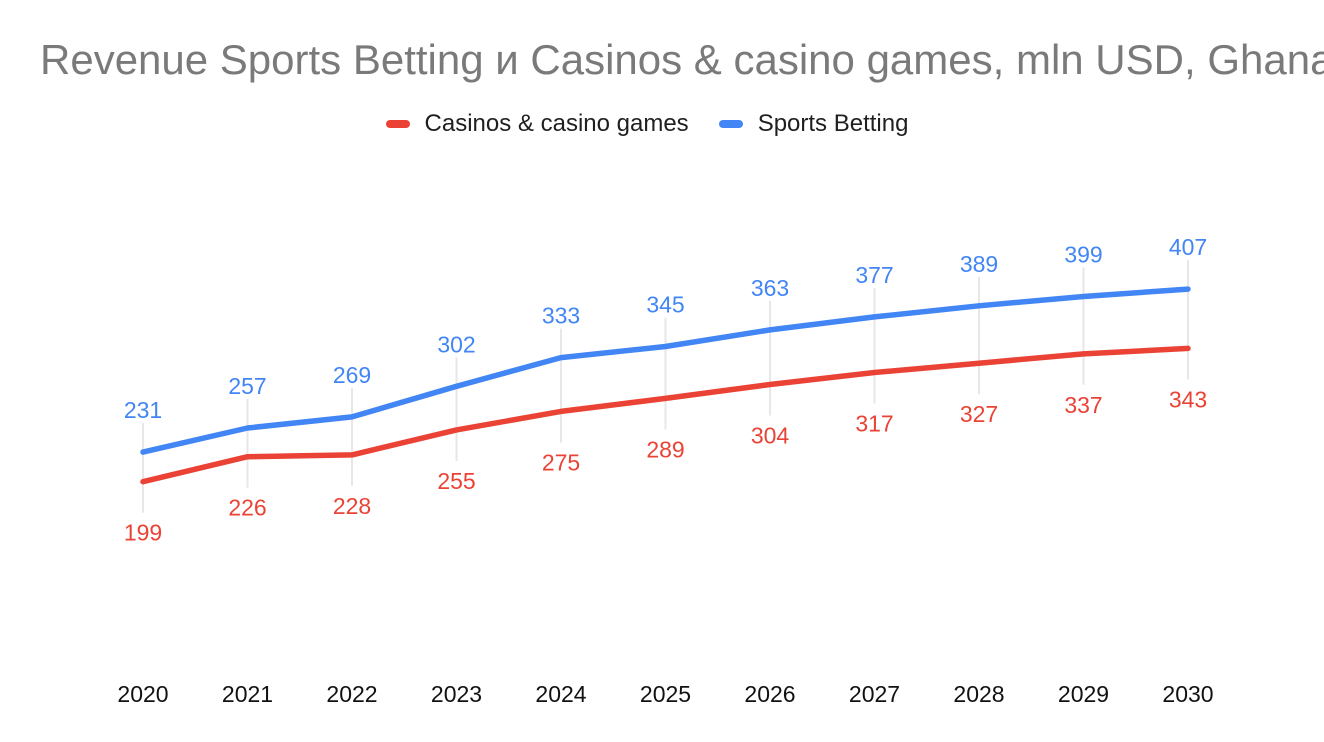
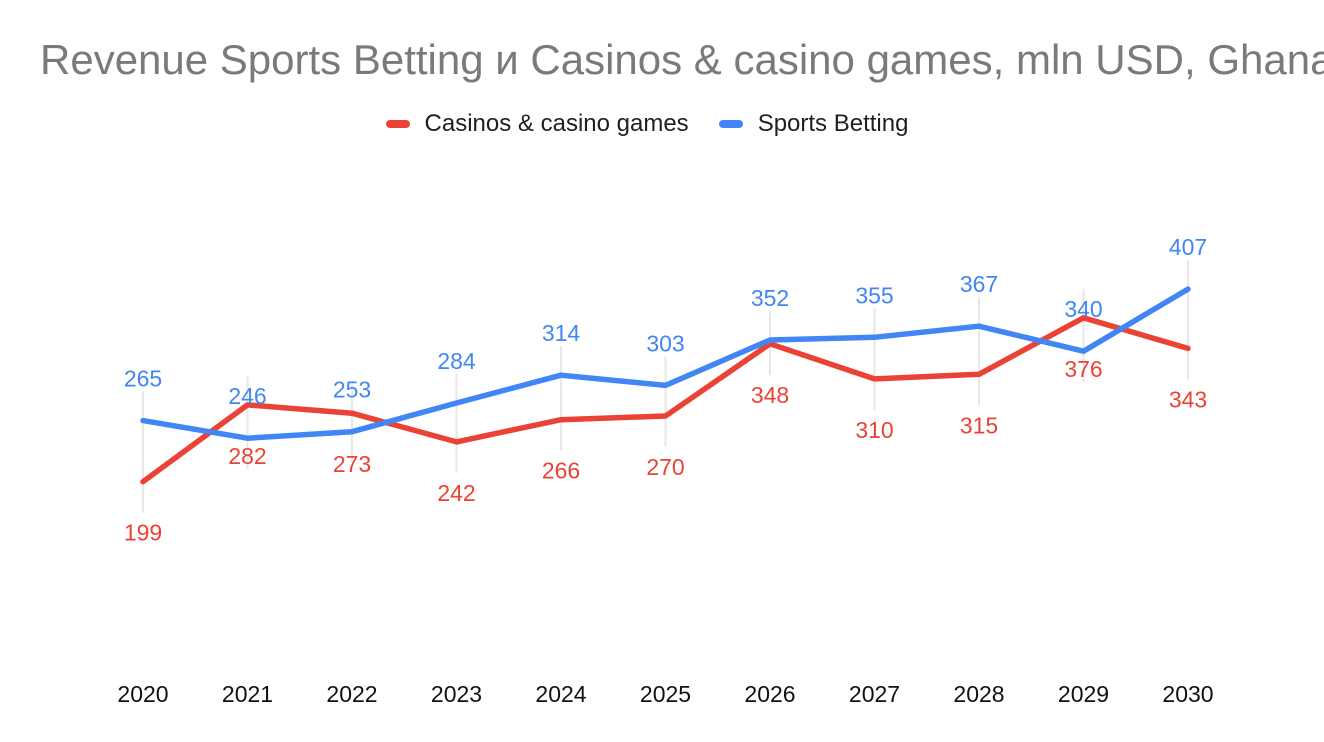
Sports Betting/2020: 231 -> 265
Casinos & casino games/2021: 226 -> 282
Sports Betting/2021: 257 -> 246
Casinos & casino games/2022: 228 -> 273
Sports Betting/2022: 269 -> 253
Casinos & casino games/2023: 255 -> 242
Sports Betting/2023: 302 -> 284
Casinos & casino games/2024: 275 -> 266
Sports Betting/2024: 333 -> 314
Casinos & casino games/2025: 289 -> 270
Sports Betting/2025: 345 -> 303
Casinos & casino games/2026: 304 -> 348
Sports Betting/2026: 363 -> 352
Casinos & casino games/2027: 317 -> 310
Sports Betting/2027: 377 -> 355
Casinos & casino games/2028: 327 -> 315
Sports Betting/2028: 389 -> 367
Casinos & casino games/2029: 337 -> 376
Sports Betting/2029: 399 -> 340
